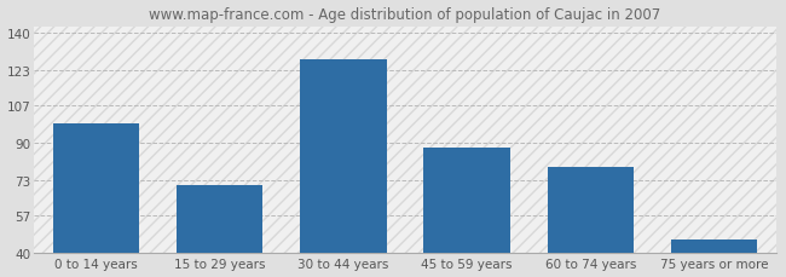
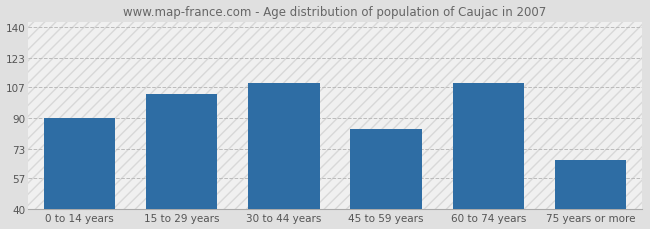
0 to 14 years: 99 -> 90
15 to 29 years: 71 -> 103
30 to 44 years: 128 -> 109
45 to 59 years: 88 -> 84
60 to 74 years: 79 -> 109
75 years or more: 46 -> 67
